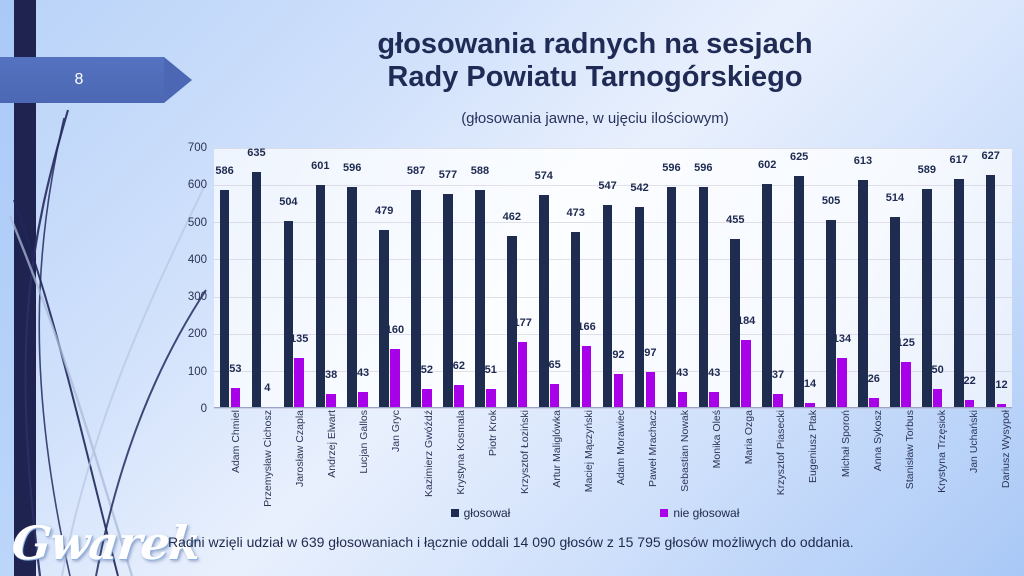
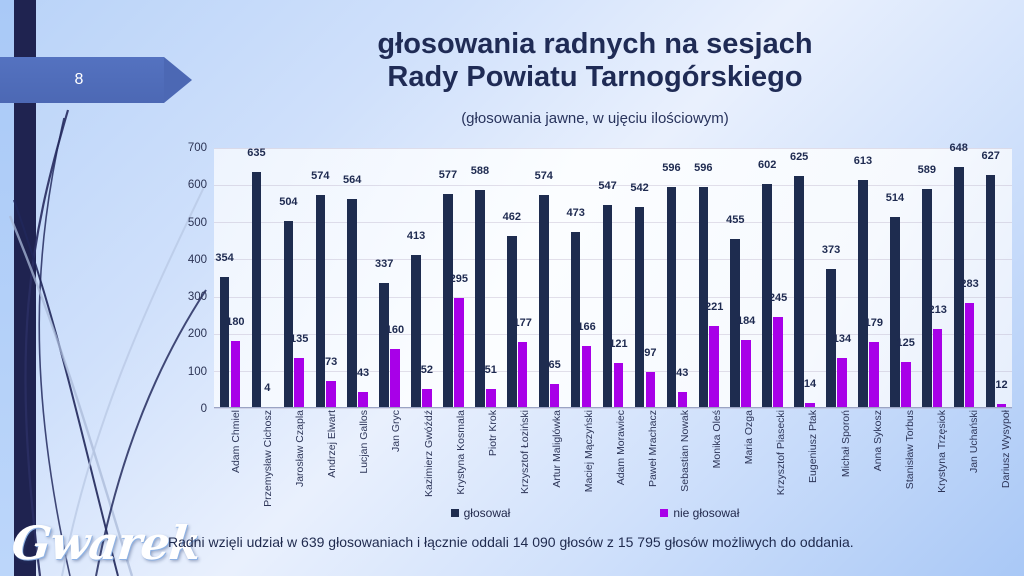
głosował/Adam Chmiel: 586 -> 354
nie głosował/Adam Chmiel: 53 -> 180
głosował/Andrzej Elwart: 601 -> 574
nie głosował/Andrzej Elwart: 38 -> 73
głosował/Lucjan Gallos: 596 -> 564
głosował/Jan Gryc: 479 -> 337
głosował/Kazimierz Gwóźdź: 587 -> 413
nie głosował/Krystyna Kosmala: 62 -> 295
nie głosował/Adam Morawiec: 92 -> 121
nie głosował/Monika Oleś: 43 -> 221
nie głosował/Krzysztof Piasecki: 37 -> 245
głosował/Michał Sporoń: 505 -> 373
nie głosował/Anna Sykosz: 26 -> 179
nie głosował/Krystyna Trzęsiok: 50 -> 213
głosował/Jan Uchański: 617 -> 648
nie głosował/Jan Uchański: 22 -> 283
